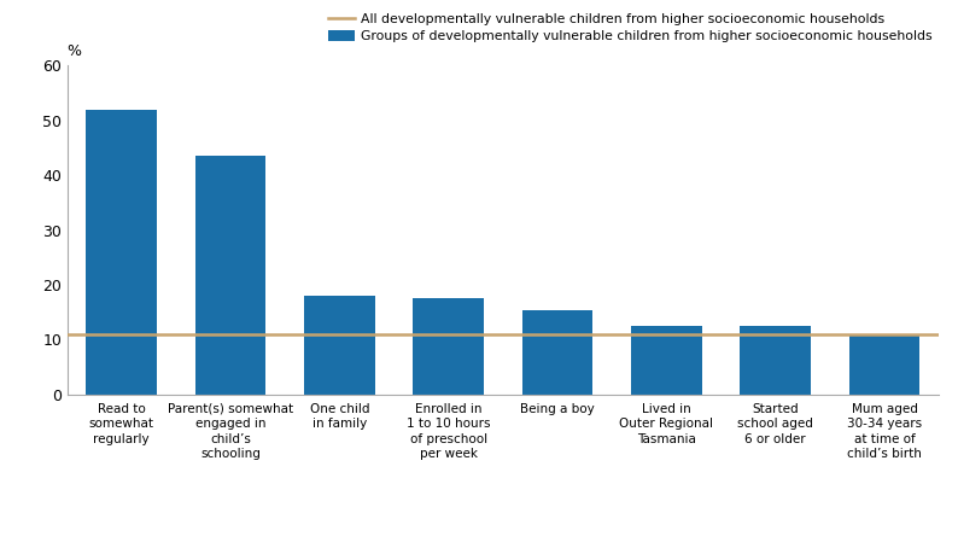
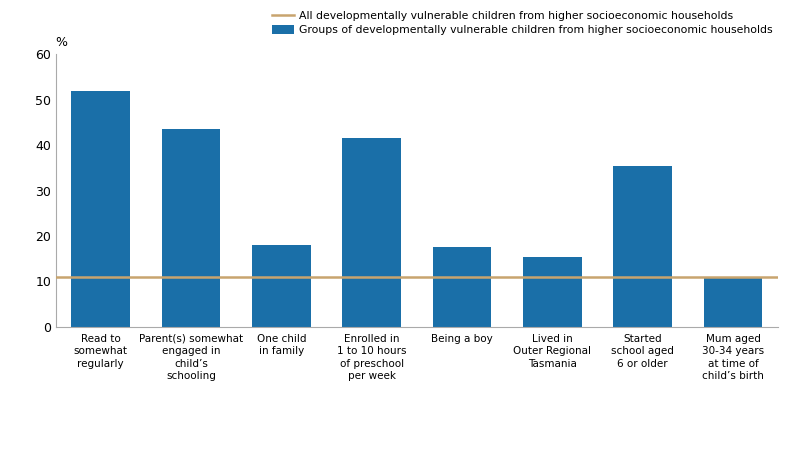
Enrolled in 1 to 10 hours of preschool per week: 17.5 -> 41.5
Being a boy: 15.5 -> 17.5
Lived in Outer Regional Tasmania: 12.5 -> 15.5
Started school aged 6 or older: 12.5 -> 35.5
